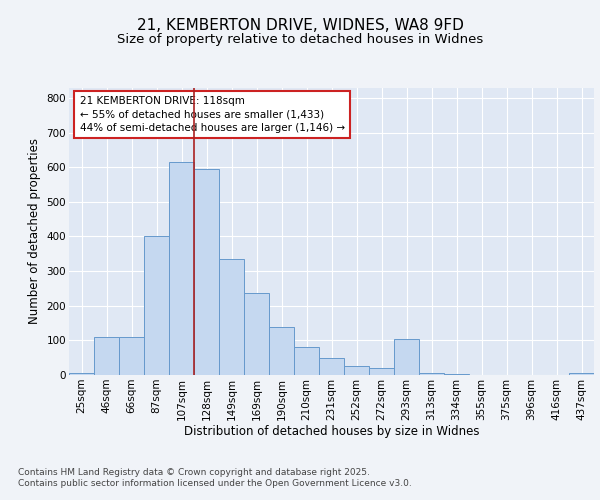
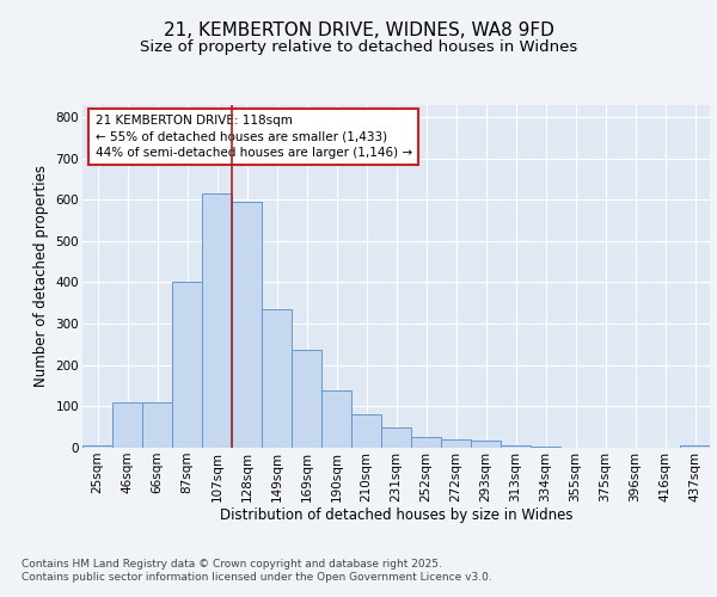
293sqm: 105 -> 18
